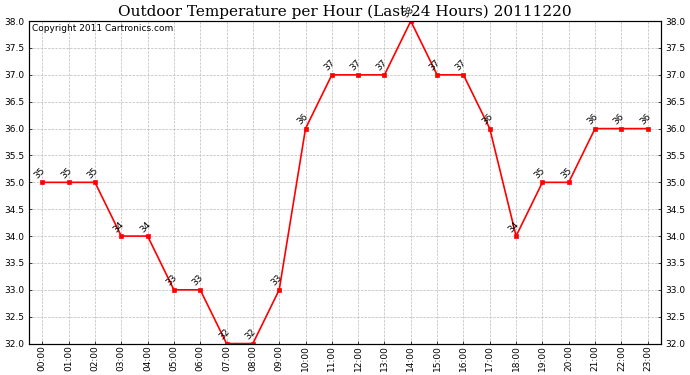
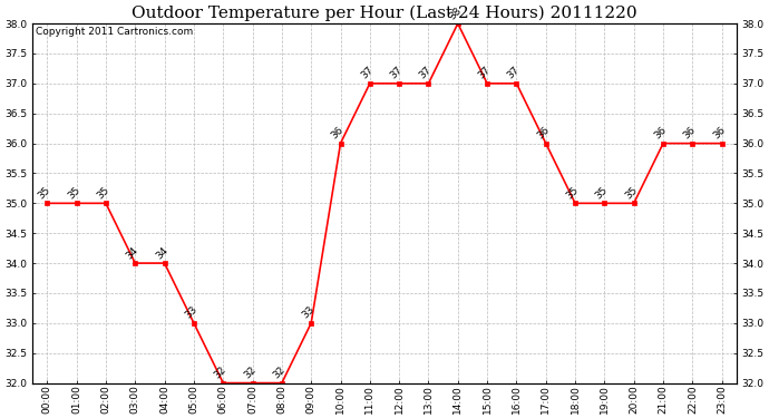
06:00: 33 -> 32
18:00: 34 -> 35
